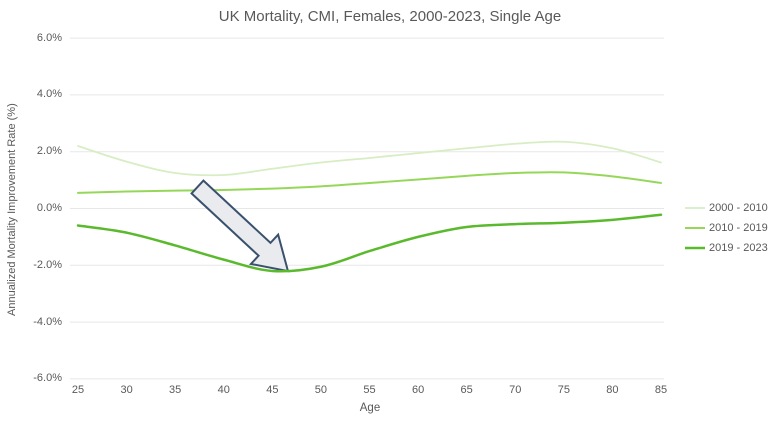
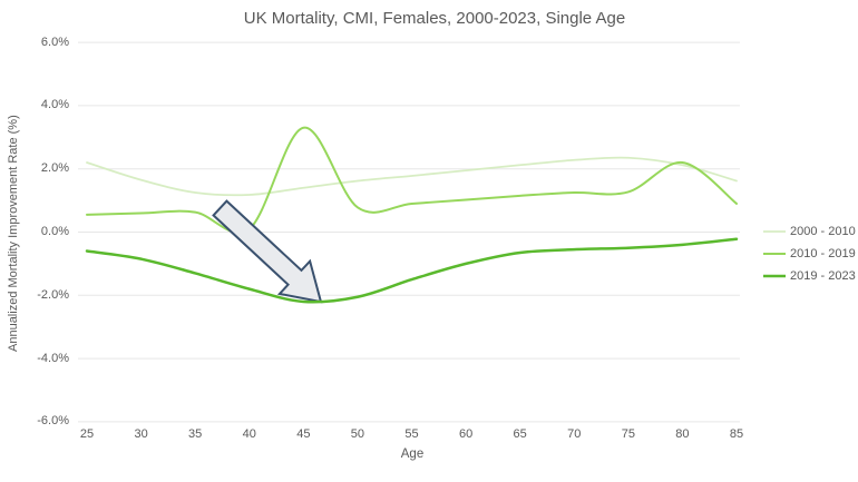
2010 - 2019/40: 0.7% -> 0.1%
2010 - 2019/45: 0.7% -> 3.3%
2010 - 2019/80: 1.1% -> 2.2%
